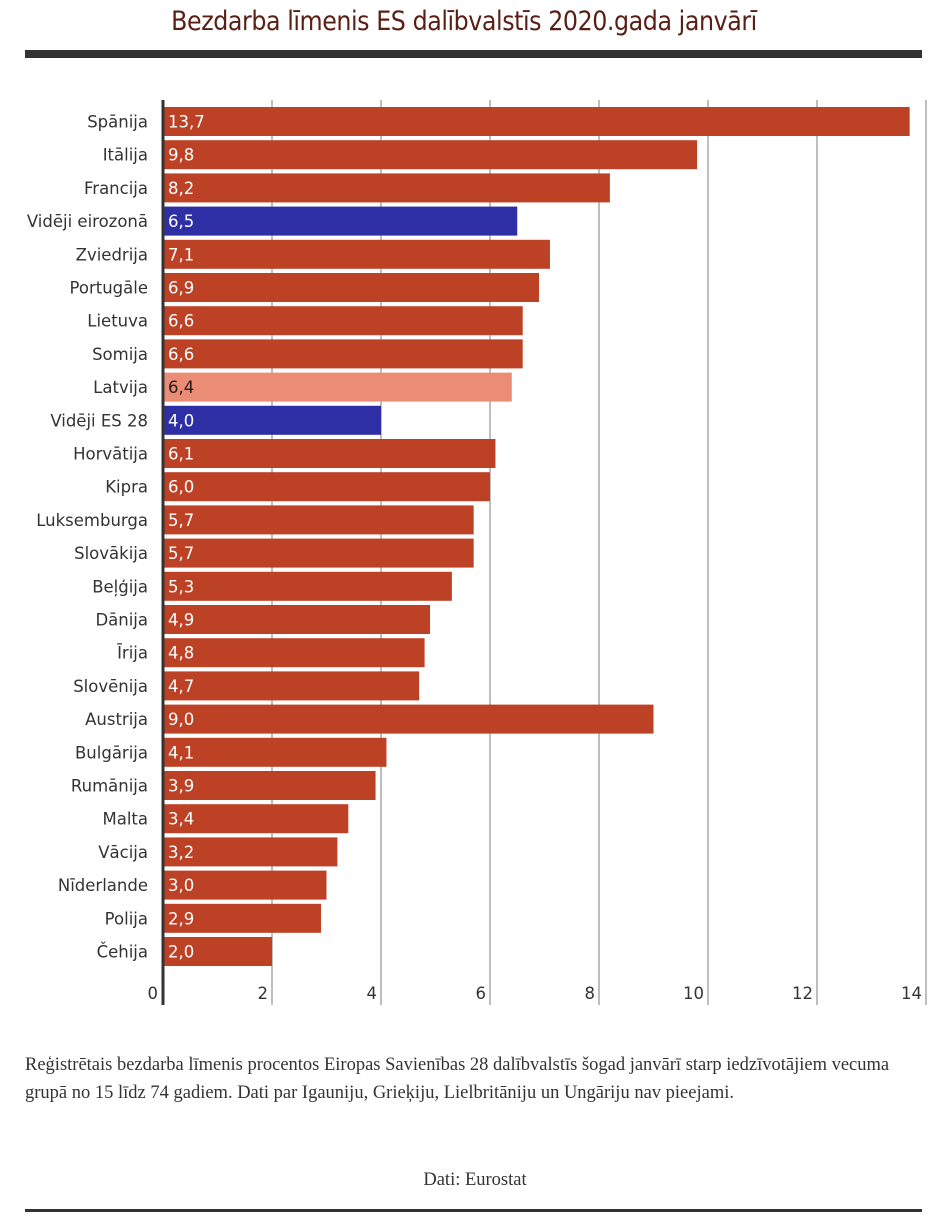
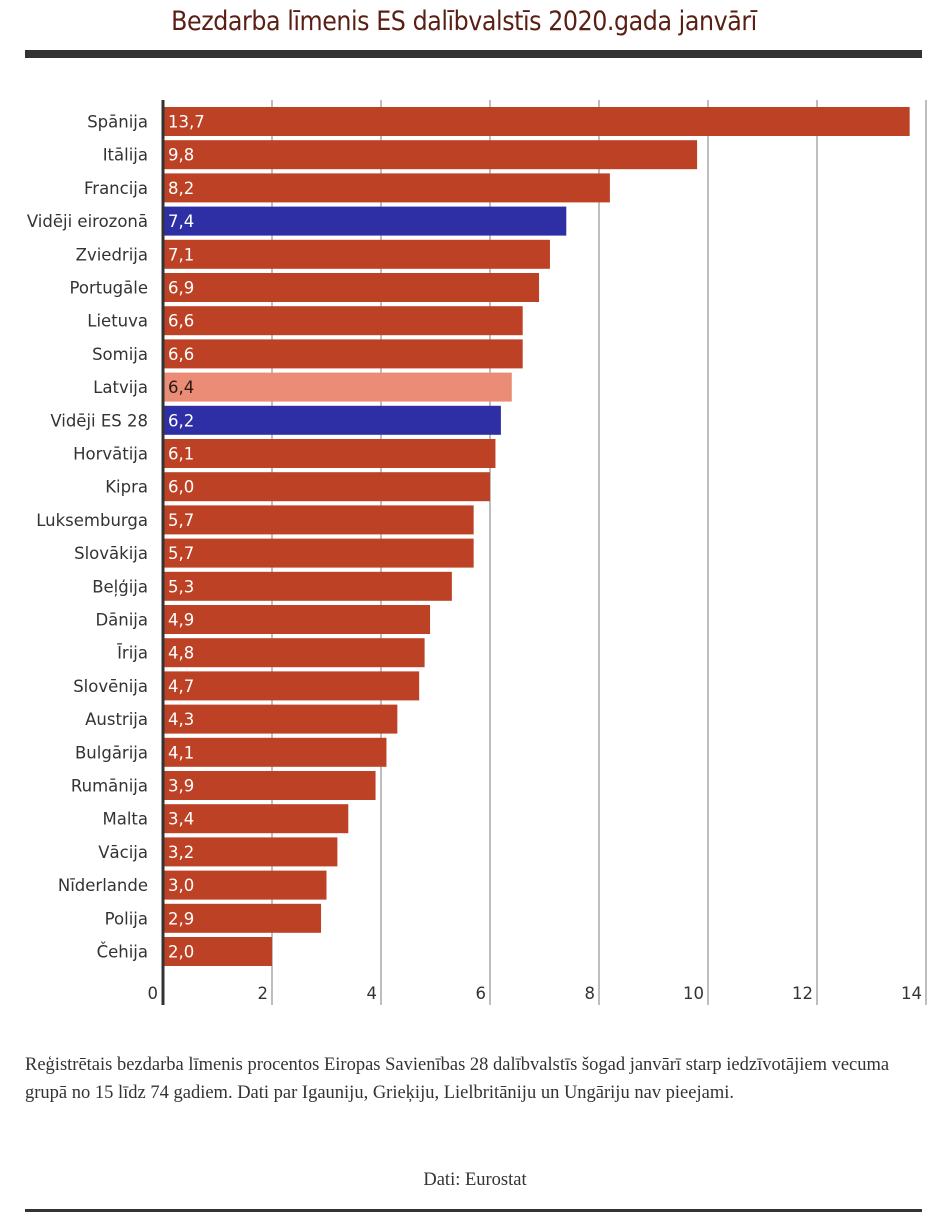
Vidēji eirozonā: 6,5 -> 7,4
Vidēji ES 28: 4,0 -> 6,2
Austrija: 9,0 -> 4,3
